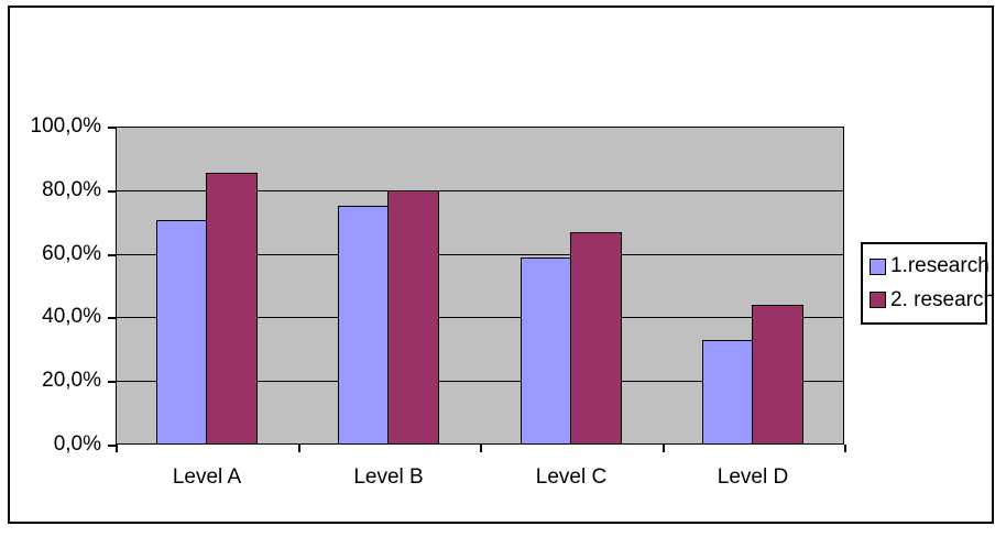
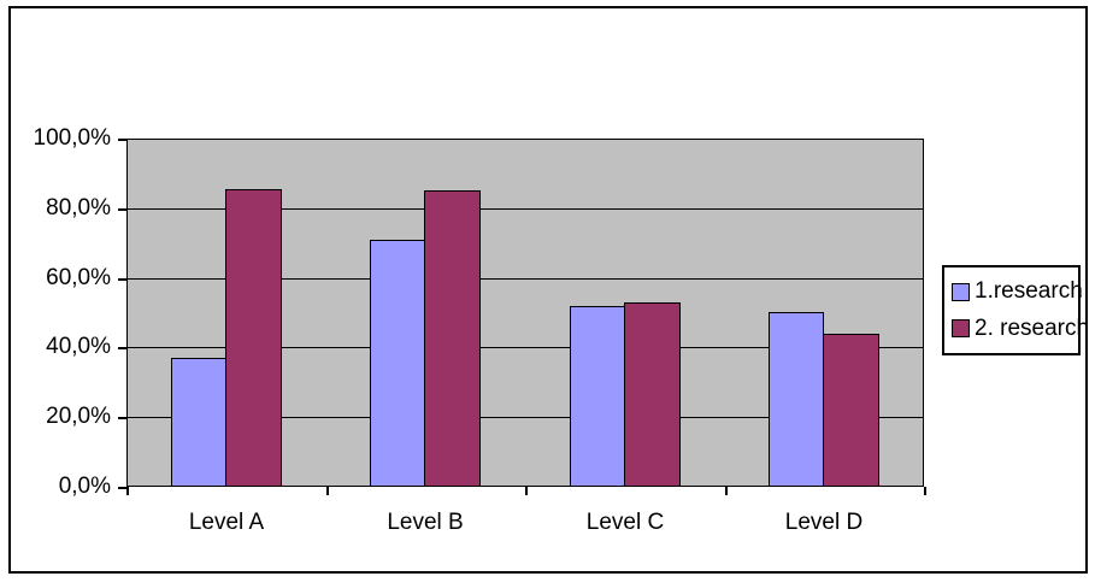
1.research/Level A: 70% -> 37%
1.research/Level B: 75% -> 71%
2. research/Level B: 80% -> 85%
1.research/Level C: 59% -> 52%
2. research/Level C: 67% -> 53%
1.research/Level D: 33% -> 50%
